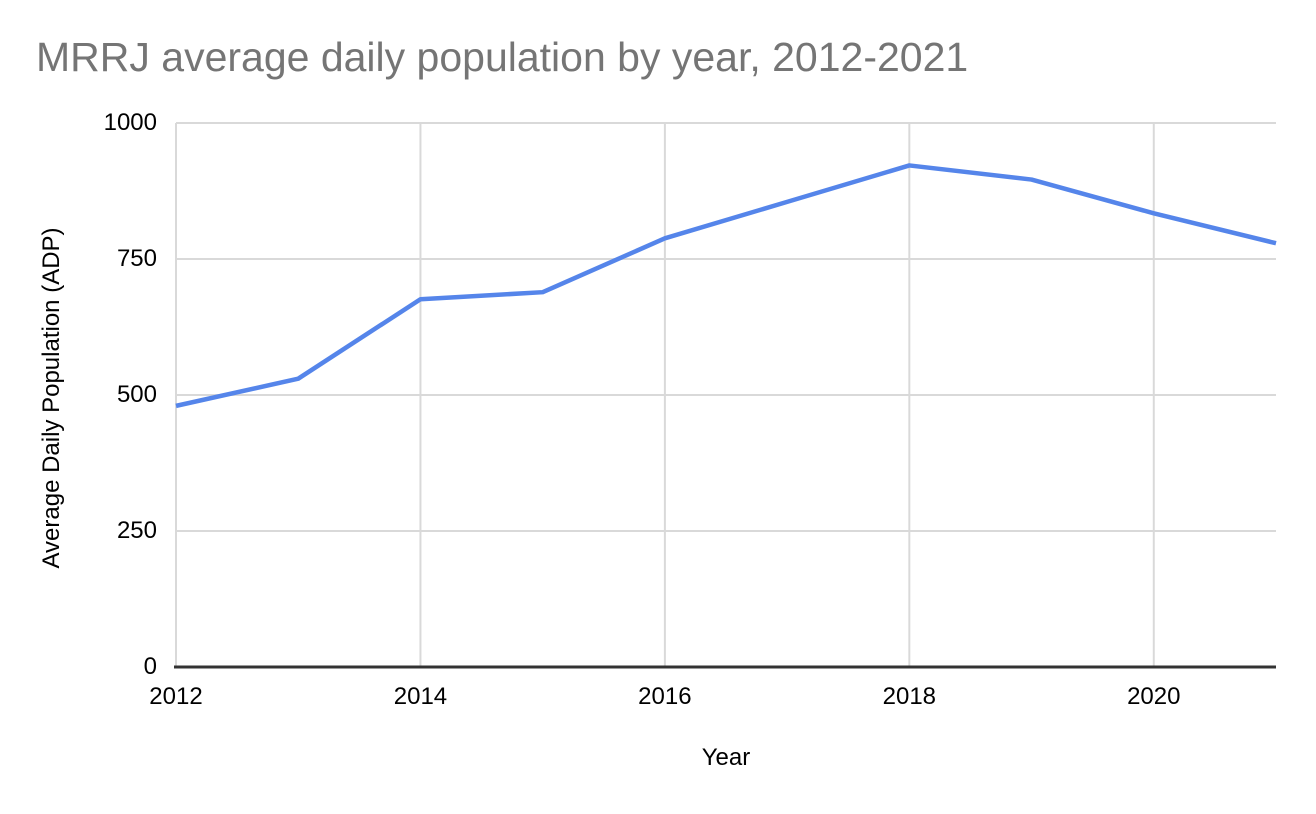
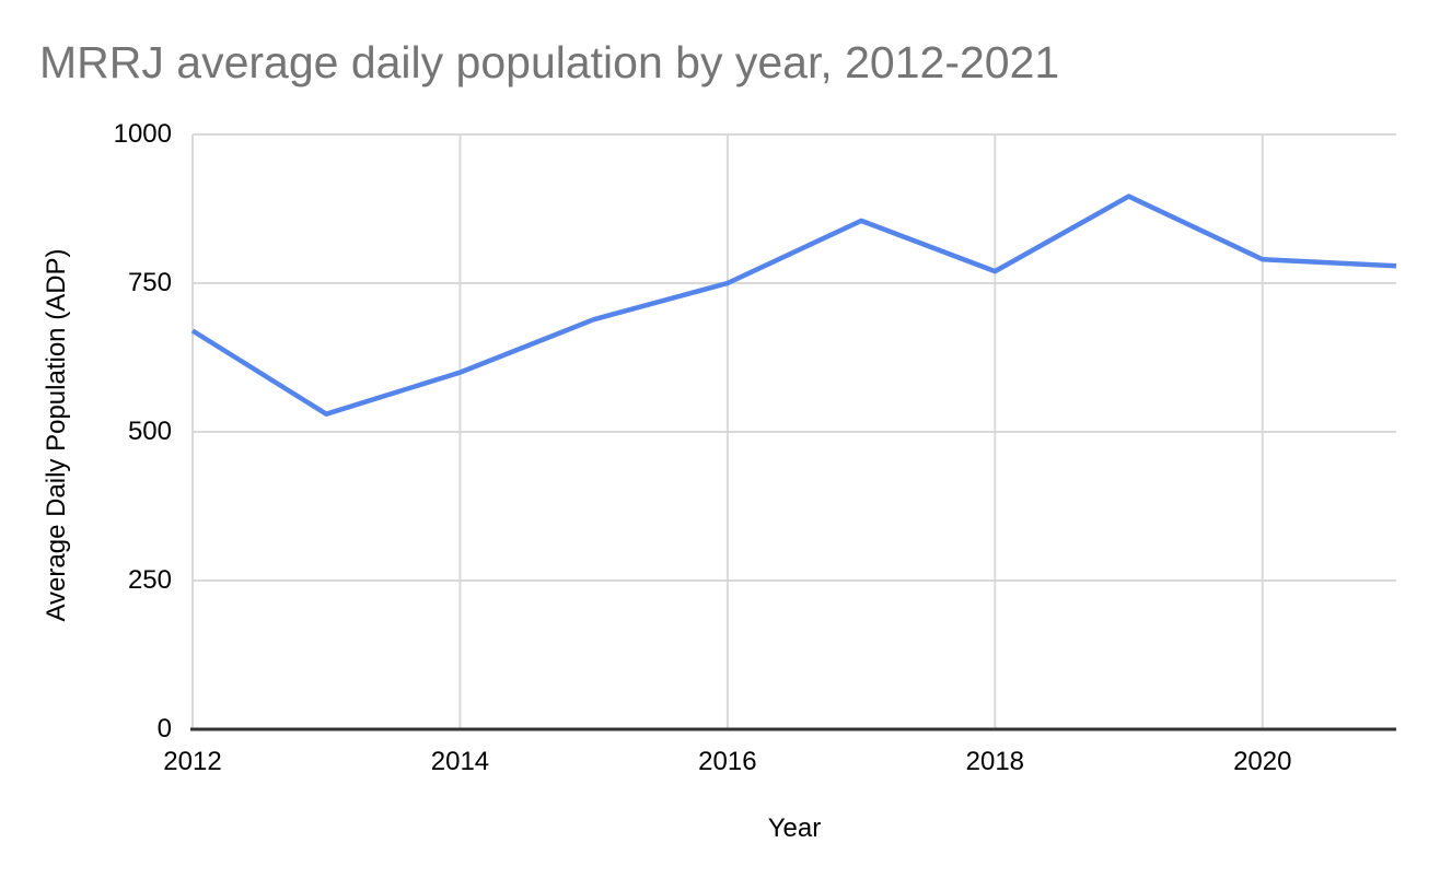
2012: 480 -> 670
2014: 680 -> 600
2016: 790 -> 750
2018: 920 -> 770
2020: 830 -> 790
